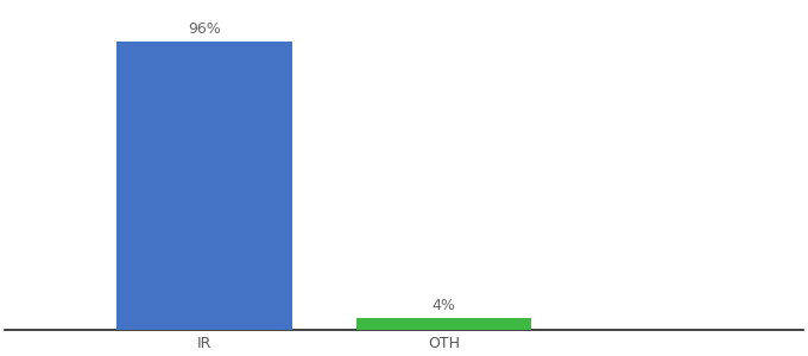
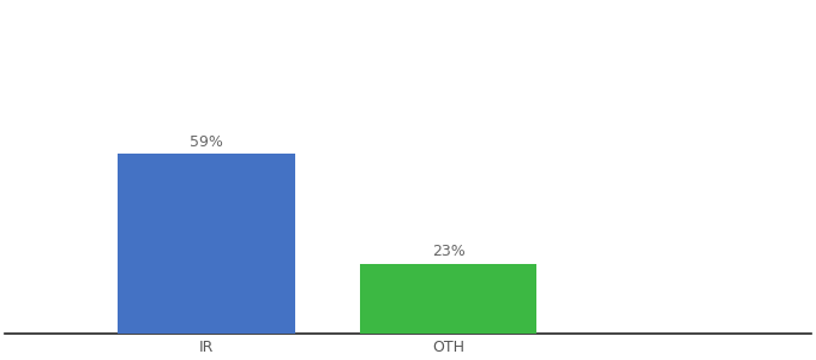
IR: 96% -> 59%
OTH: 4% -> 23%
